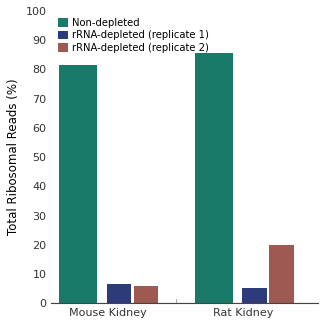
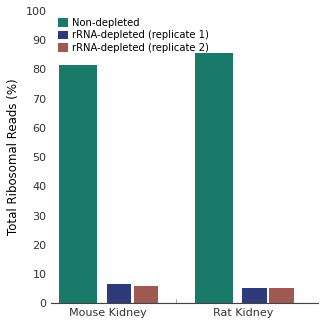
rRNA-depleted (replicate 2)/Rat Kidney: 20.0 -> 5.3
